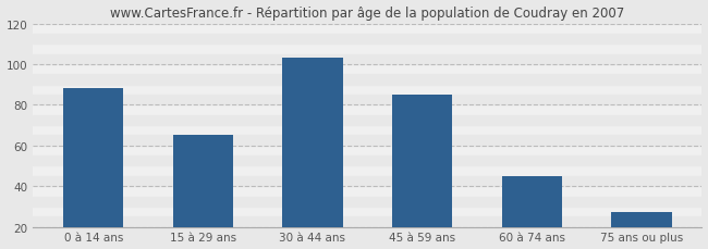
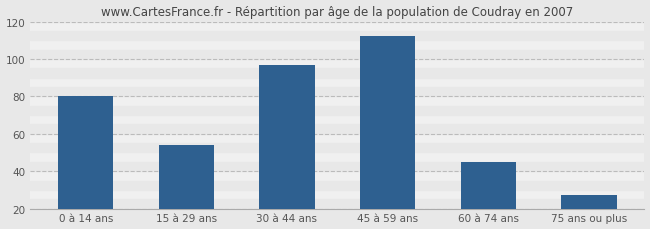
0 à 14 ans: 88 -> 80
15 à 29 ans: 65 -> 54
30 à 44 ans: 103 -> 97
45 à 59 ans: 85 -> 112
